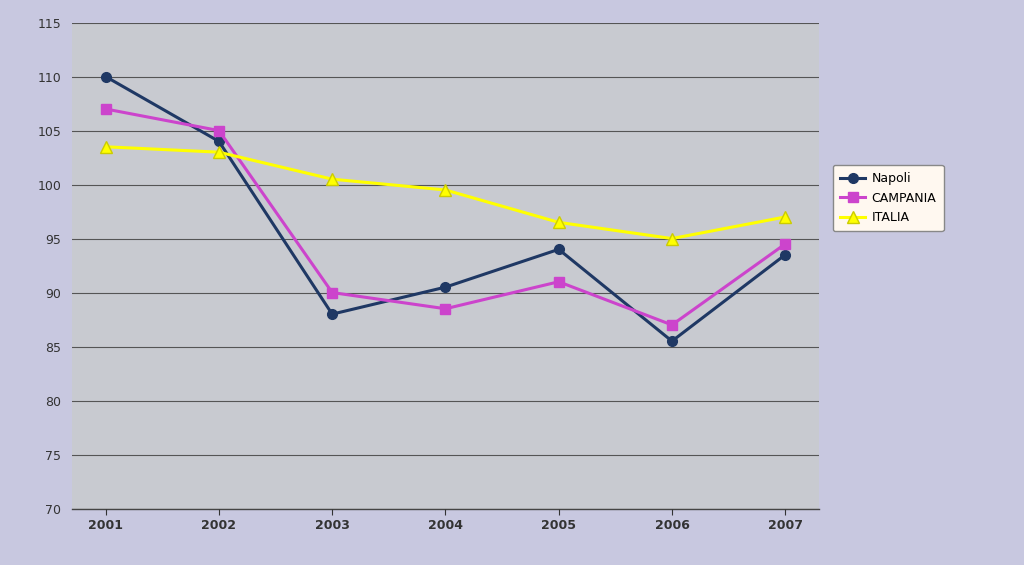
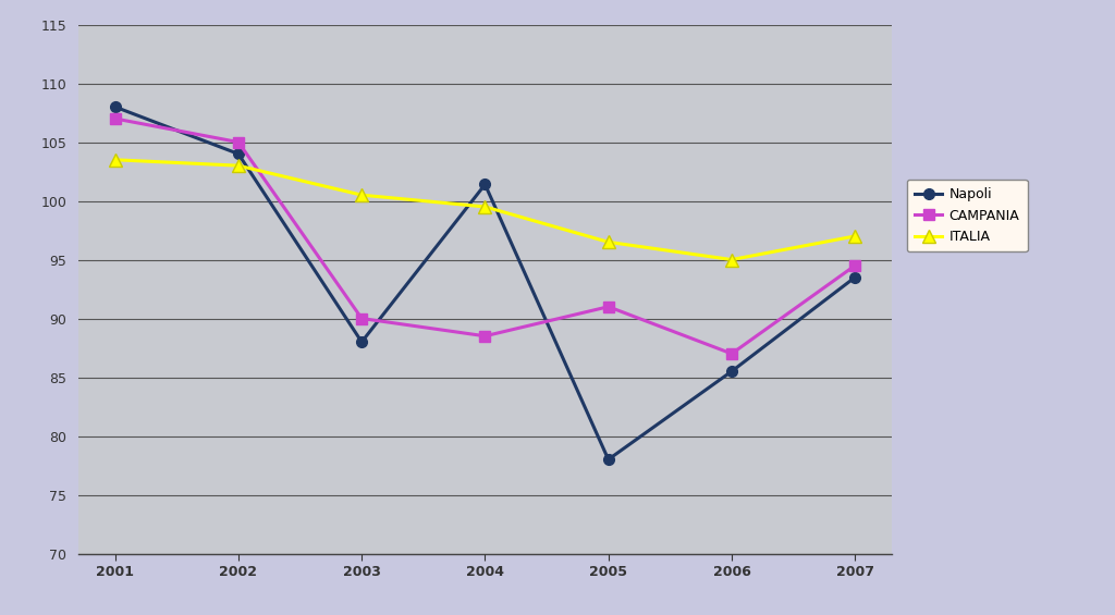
Napoli/2001: 110.0 -> 108.0
Napoli/2004: 90.5 -> 101.4
Napoli/2005: 94.0 -> 78.0
